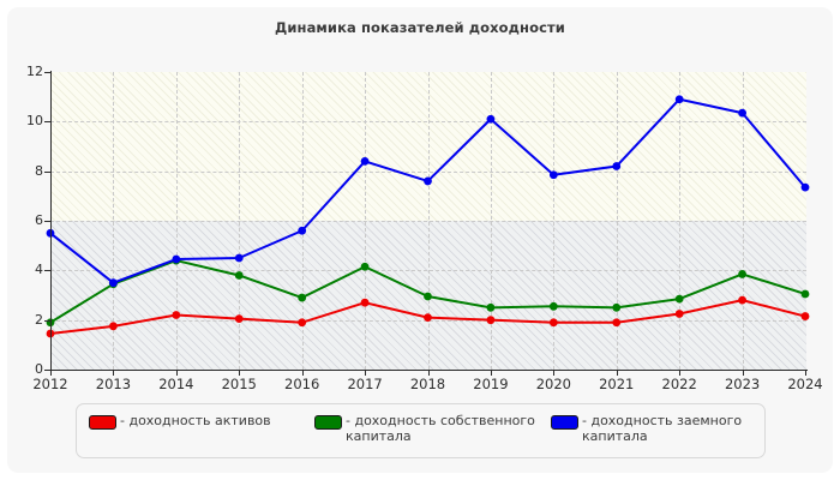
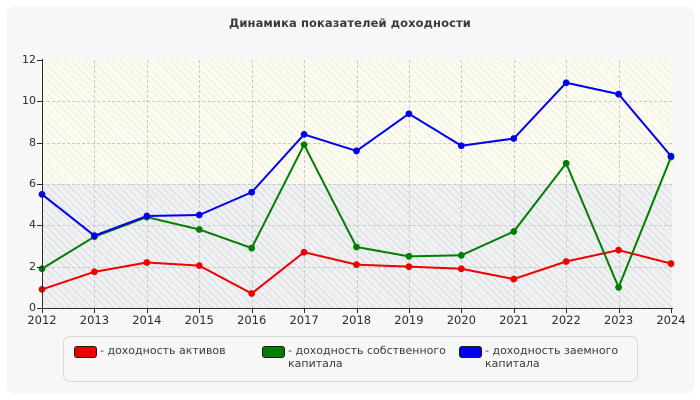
- доходность активов/2012: 1.4 -> 0.9
- доходность активов/2016: 1.9 -> 0.7
- доходность собственного капитала/2017: 4.2 -> 7.9
- доходность заемного капитала/2019: 10.1 -> 9.4
- доходность активов/2021: 1.9 -> 1.4
- доходность собственного капитала/2021: 2.5 -> 3.7
- доходность собственного капитала/2022: 2.9 -> 7.0
- доходность собственного капитала/2023: 3.9 -> 1.0
- доходность собственного капитала/2024: 3.0 -> 7.3
